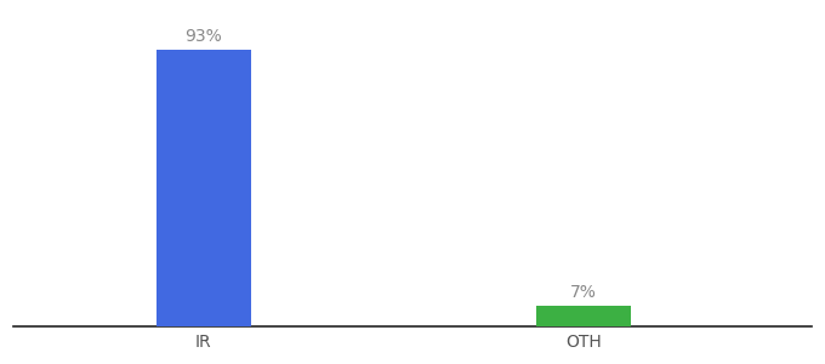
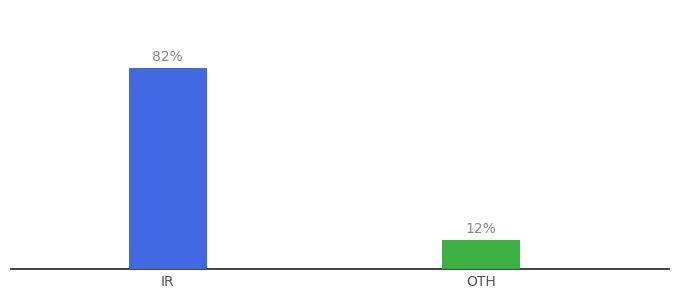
IR: 93% -> 82%
OTH: 7% -> 12%
